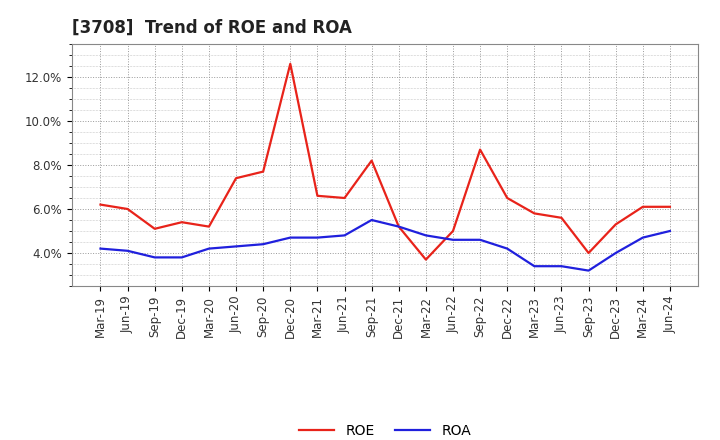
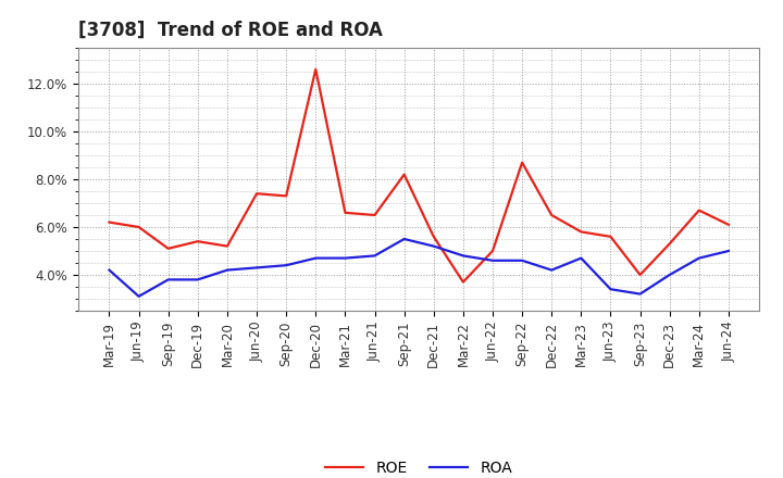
ROA/Jun-19: 4.1% -> 3.1%
ROE/Sep-20: 7.7% -> 7.3%
ROE/Dec-21: 5.2% -> 5.6%
ROA/Mar-23: 3.4% -> 4.7%
ROE/Mar-24: 6.1% -> 6.7%
